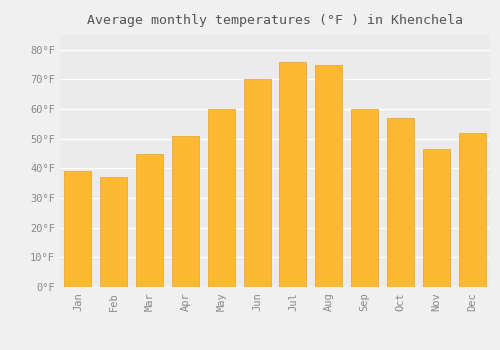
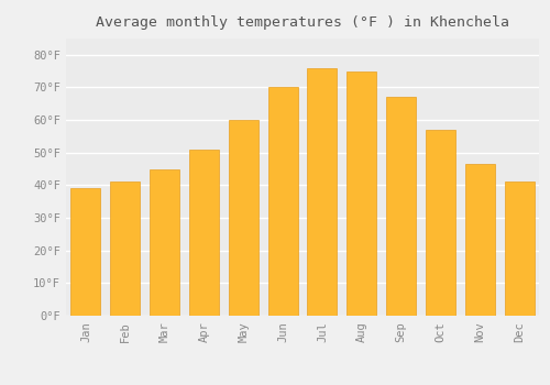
Feb: 37.0°F -> 41.0°F
Sep: 60.0°F -> 67.0°F
Dec: 52.0°F -> 41.0°F
